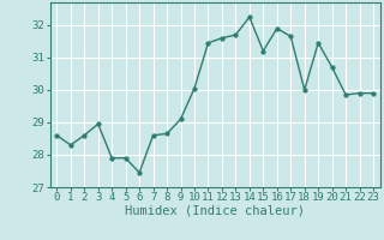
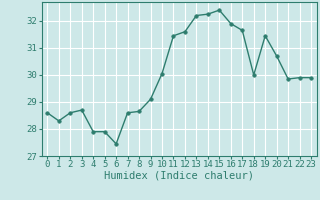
3: 28.95 -> 28.70
13: 31.70 -> 32.20
15: 31.20 -> 32.40
